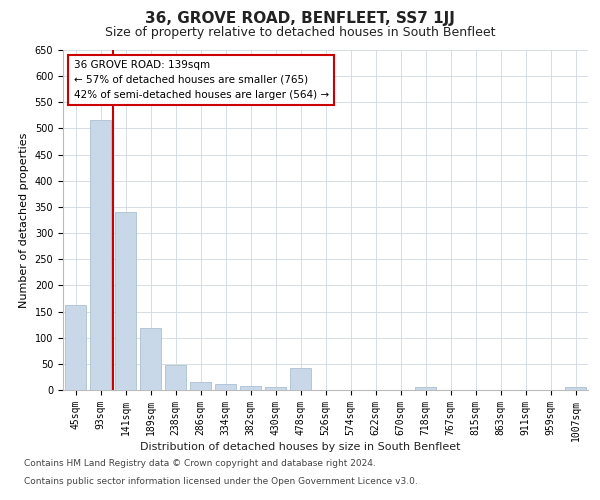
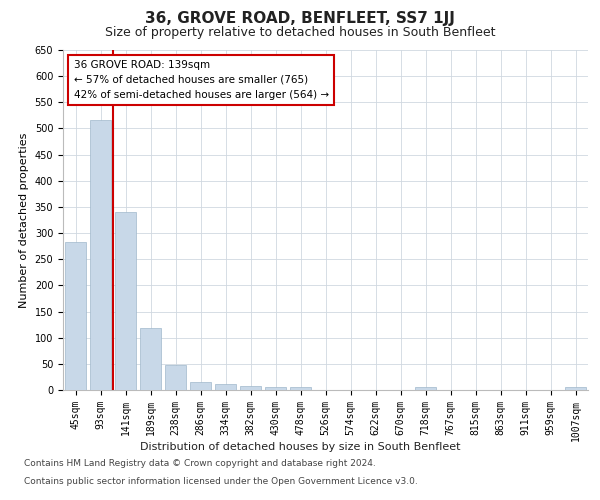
45sqm: 162 -> 283
478sqm: 42 -> 5
